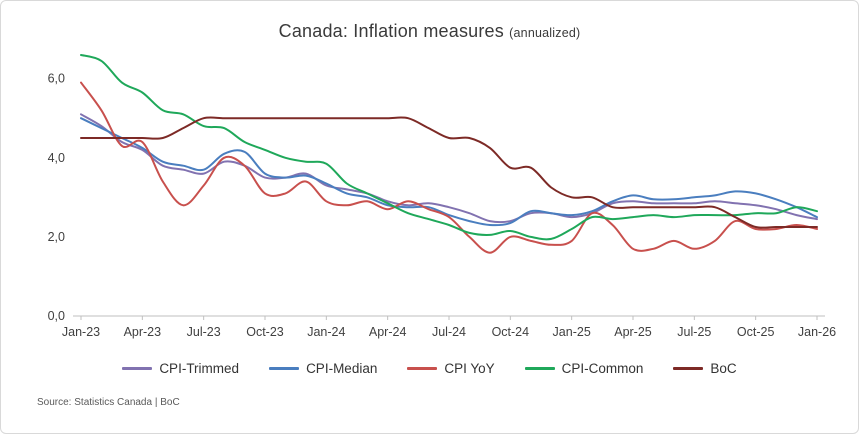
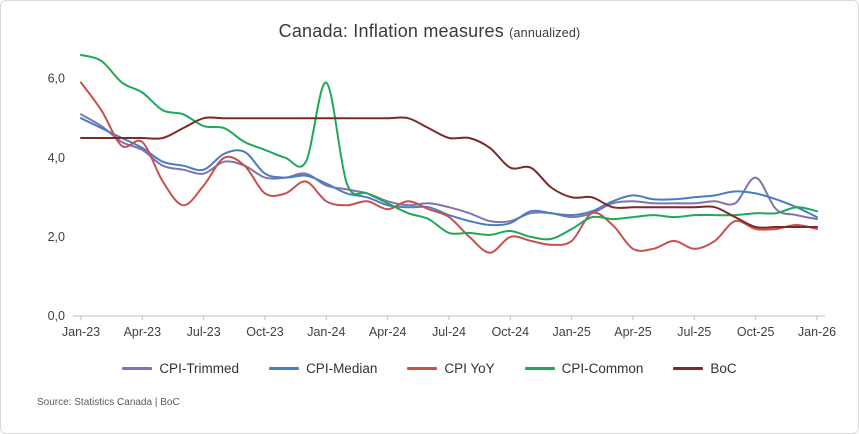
CPI-Common/Jan-24: 3,9 -> 5,9
CPI-Common/Jul-24: 2,3 -> 2,1
CPI-Trimmed/Oct-25: 2,8 -> 3,5
